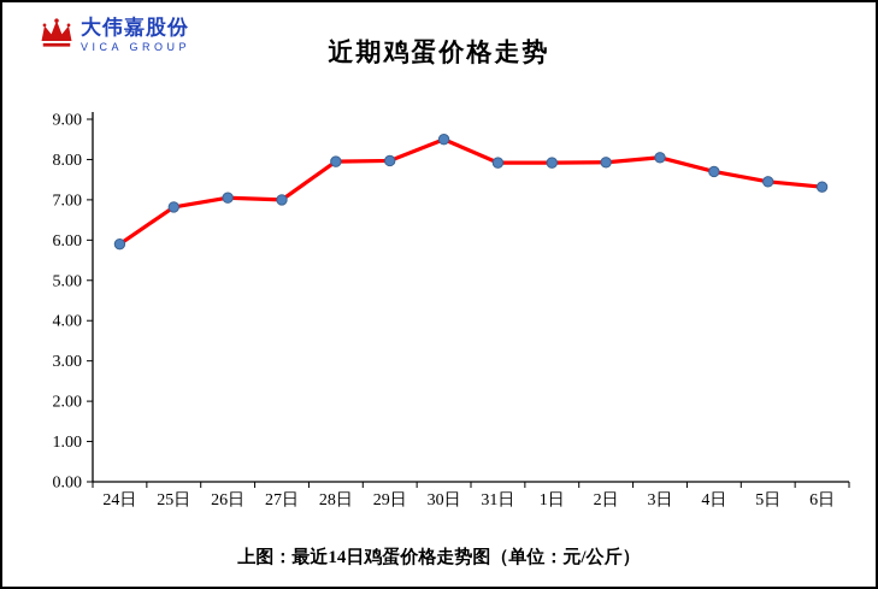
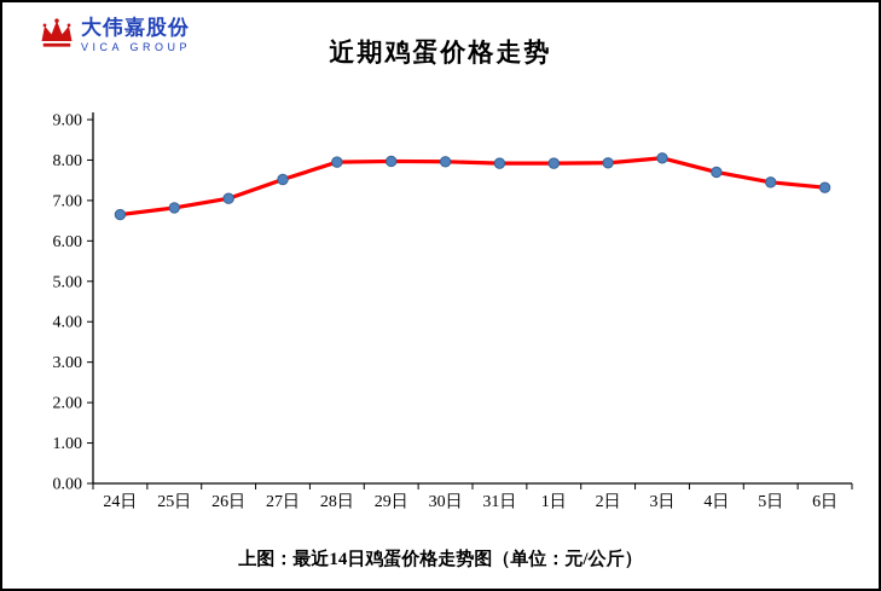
24日: 5.9 -> 6.7
27日: 7.0 -> 7.5
30日: 8.5 -> 8.0
